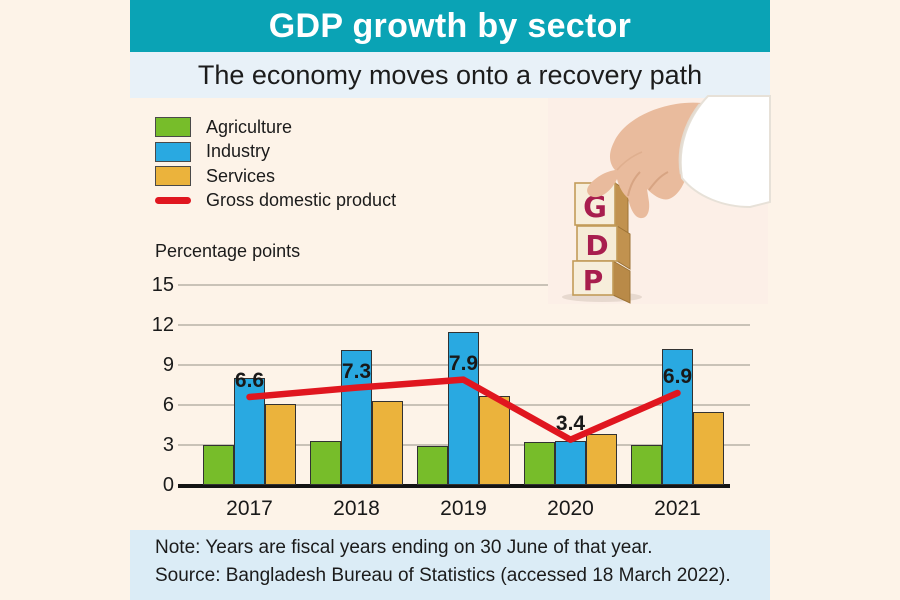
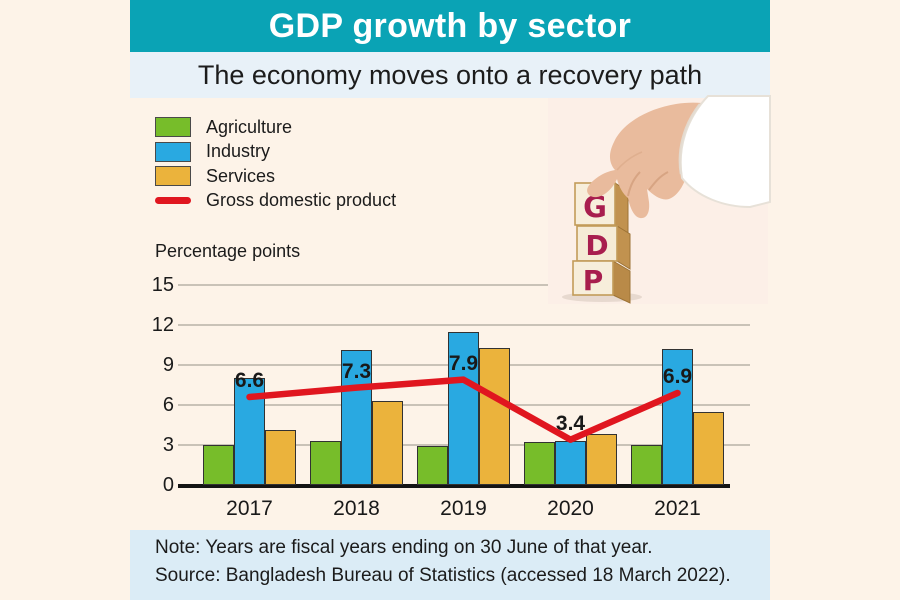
Services/2017: 6.1 -> 4.1
Services/2019: 6.7 -> 10.3
